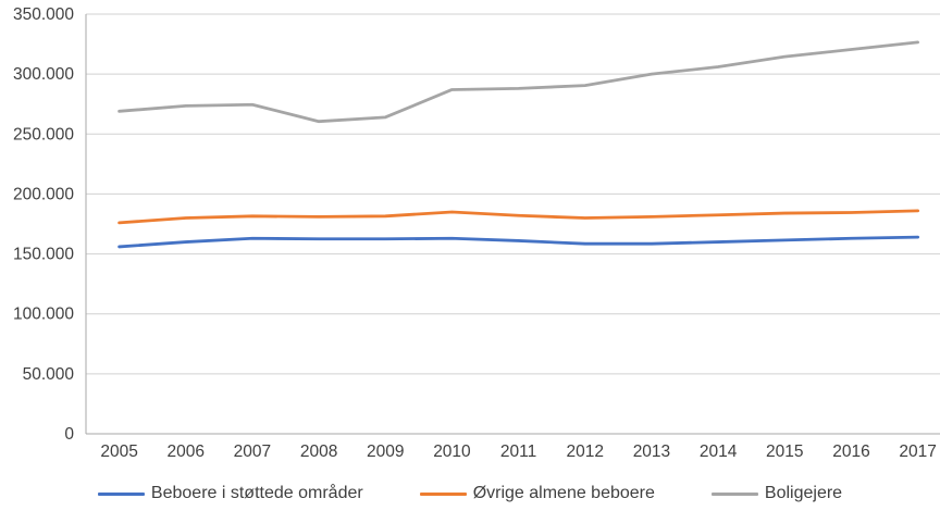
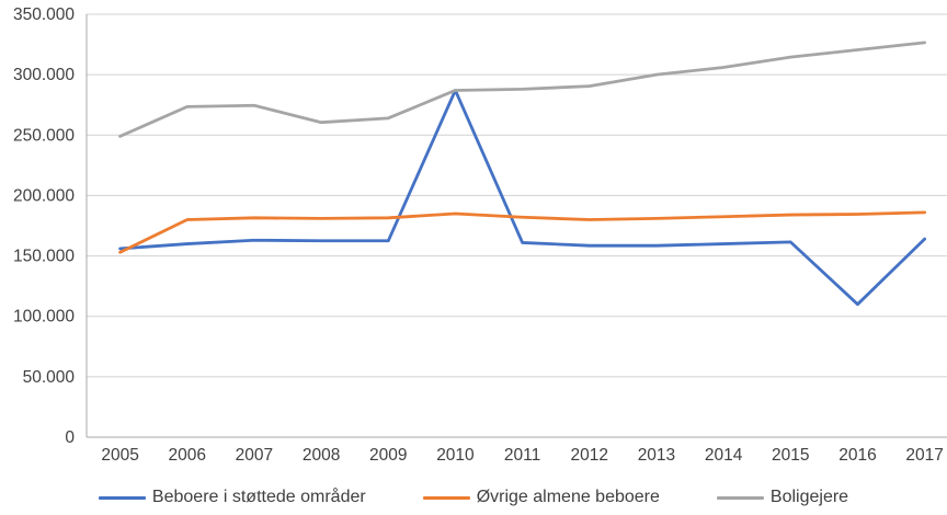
Øvrige almene beboere/2005: 176000 -> 153000
Boligejere/2005: 269000 -> 249000
Beboere i støttede områder/2010: 163000 -> 287000
Beboere i støttede områder/2016: 163000 -> 110000
